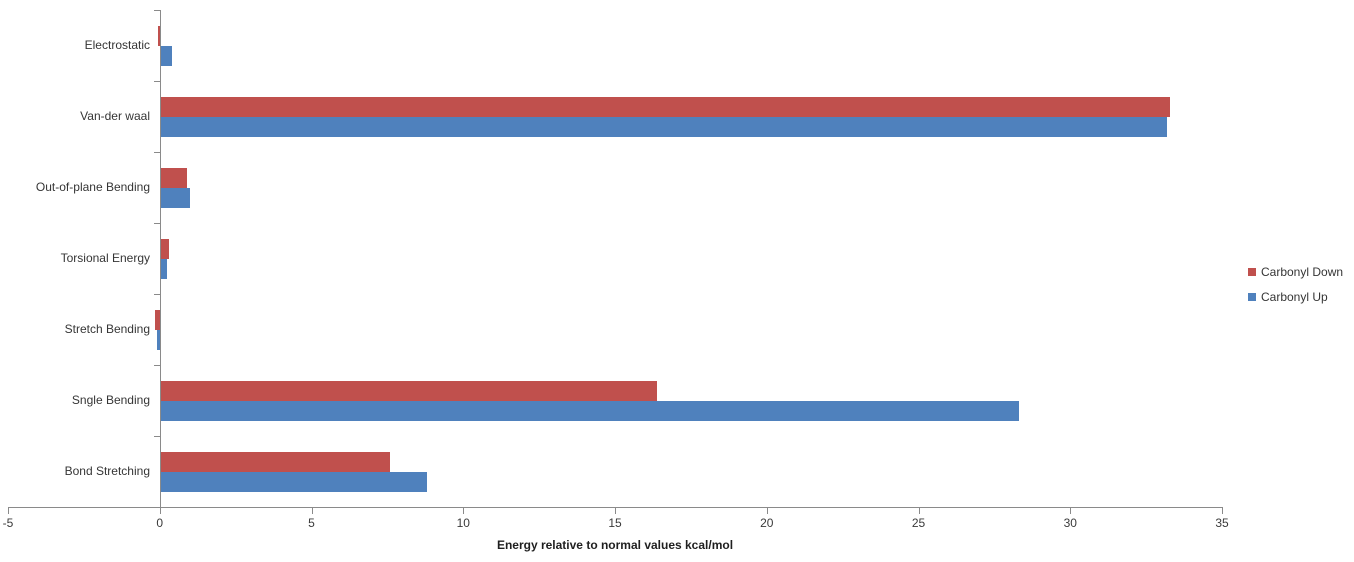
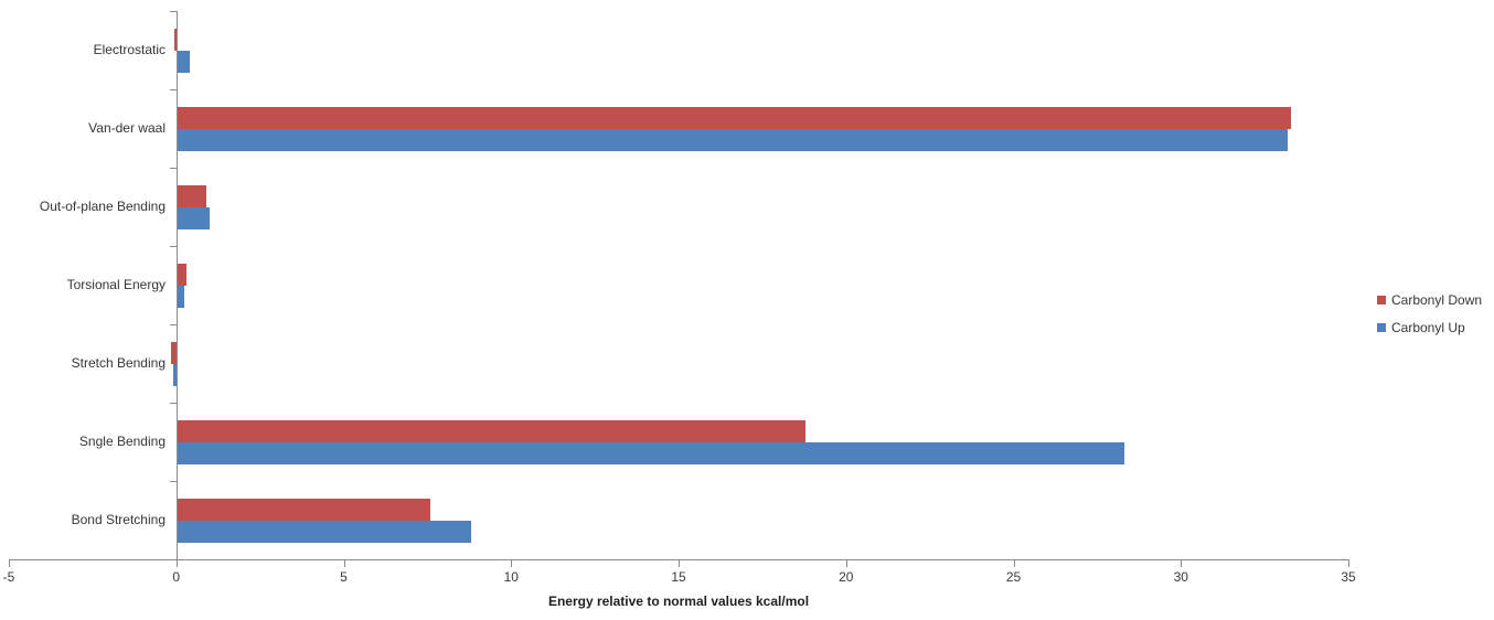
Carbonyl Down/Sngle Bending: 16.4 -> 18.8
